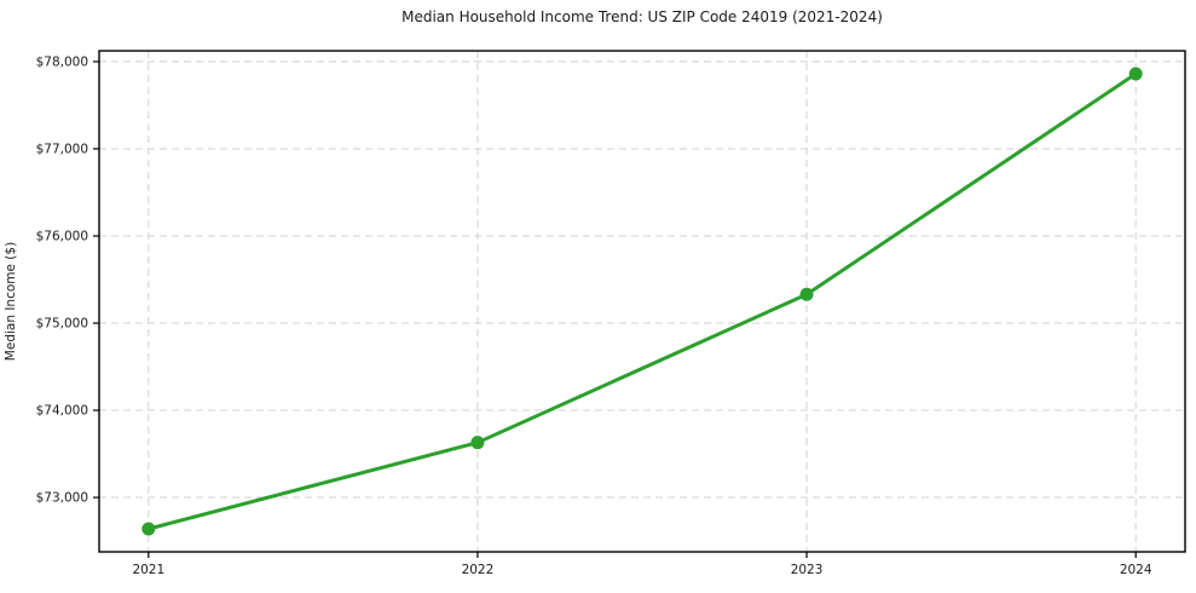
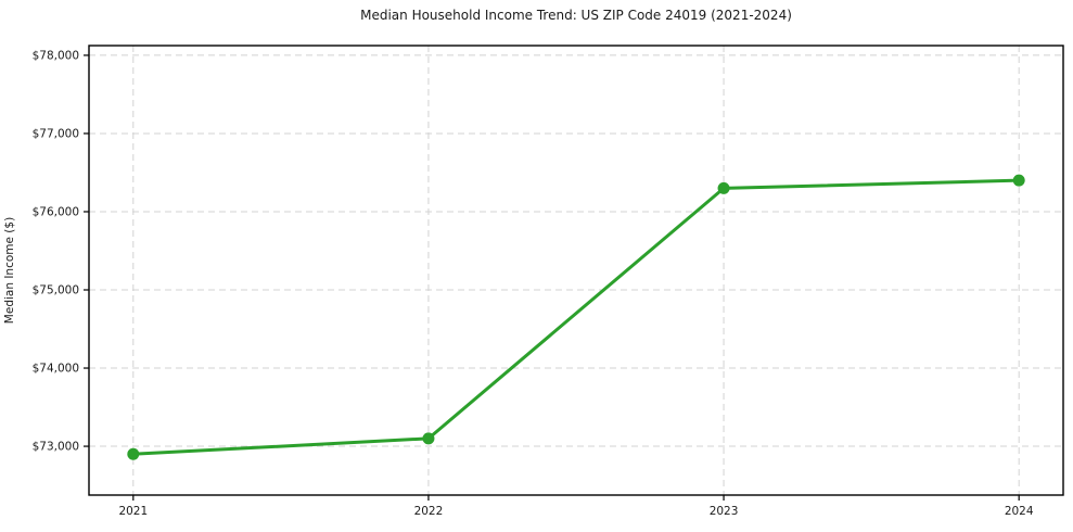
2021: $72600 -> $72900
2022: $73600 -> $73100
2023: $75300 -> $76300
2024: $77900 -> $76400
